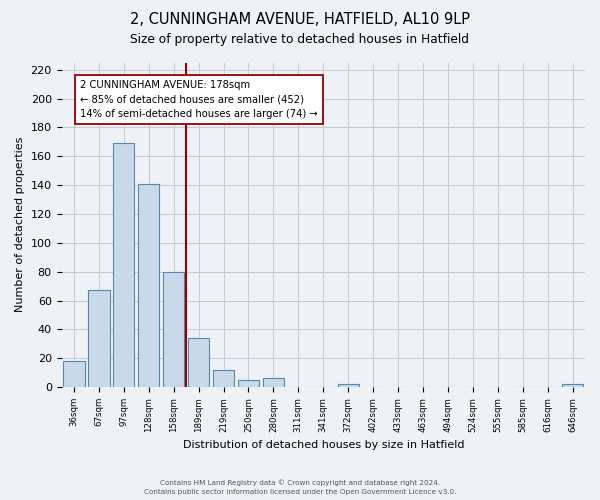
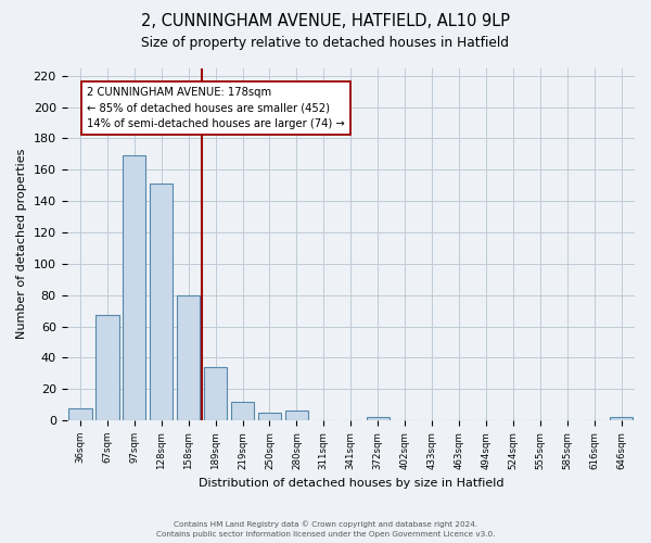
36sqm: 18 -> 8
128sqm: 141 -> 151
